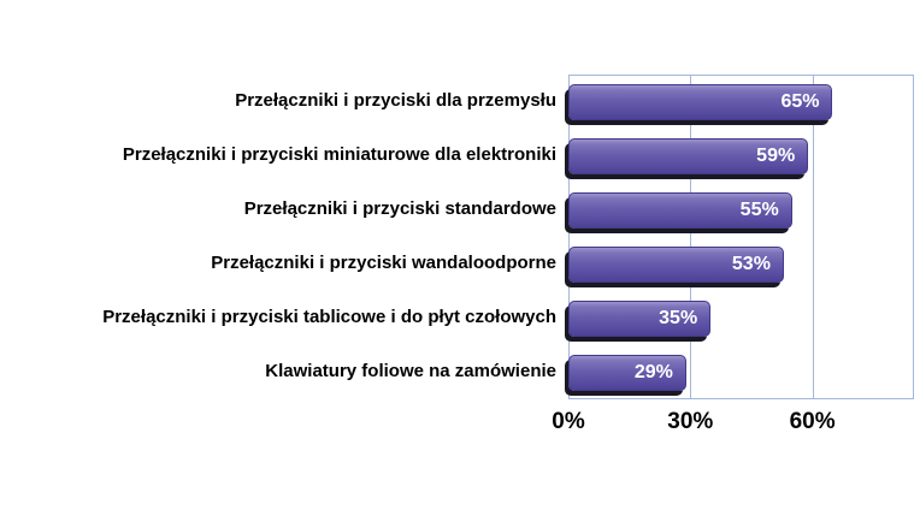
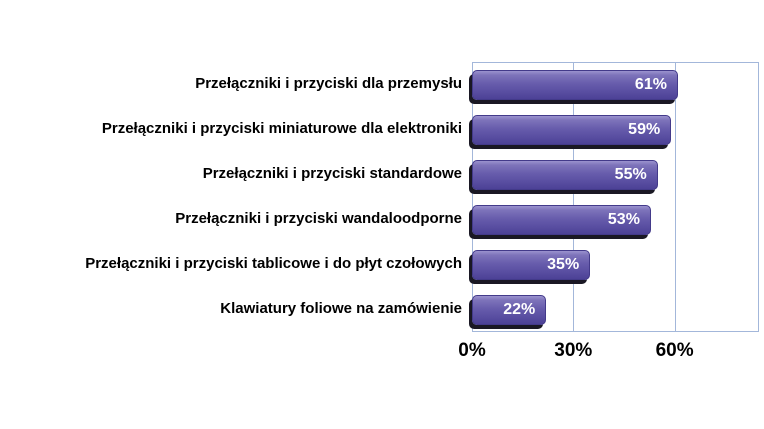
Przełączniki i przyciski dla przemysłu: 65% -> 61%
Klawiatury foliowe na zamówienie: 29% -> 22%
